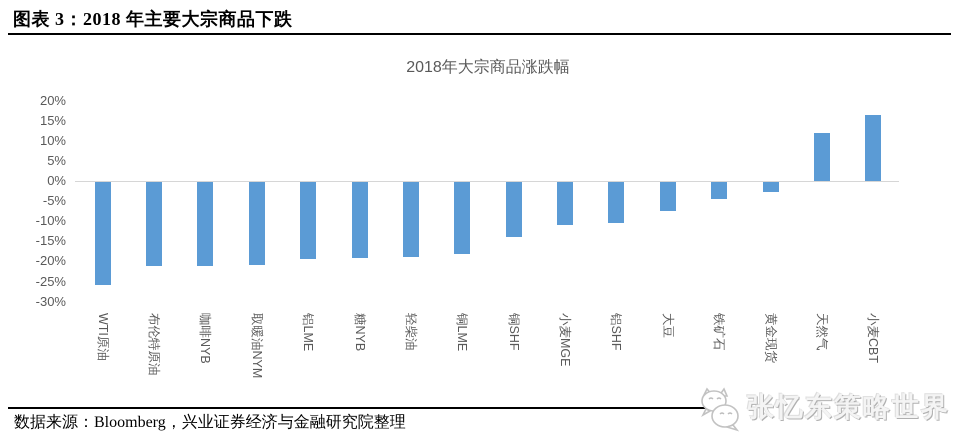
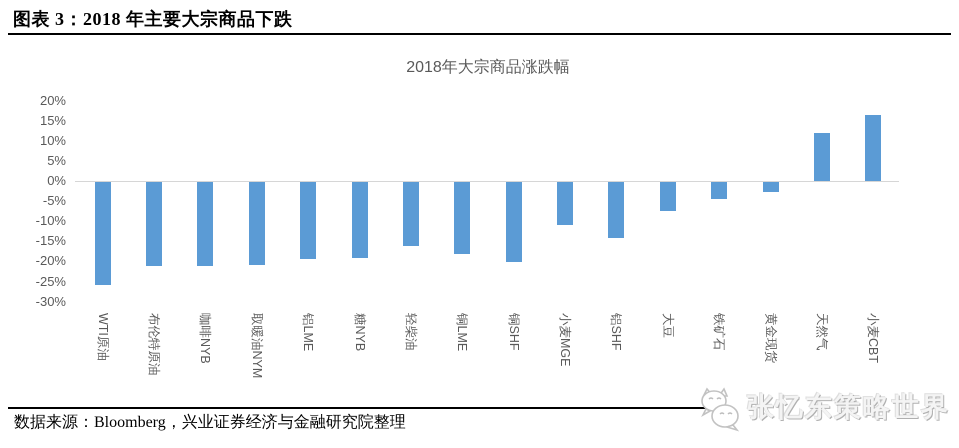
轻柴油: -19% -> -16%
铜SHF: -14% -> -20%
铝SHF: -10% -> -14%
